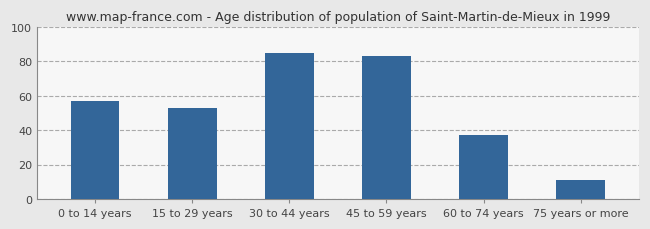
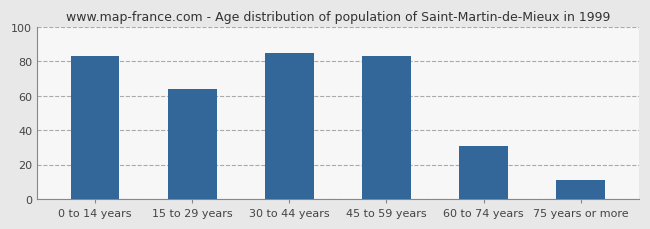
0 to 14 years: 57 -> 83
15 to 29 years: 53 -> 64
60 to 74 years: 37 -> 31
